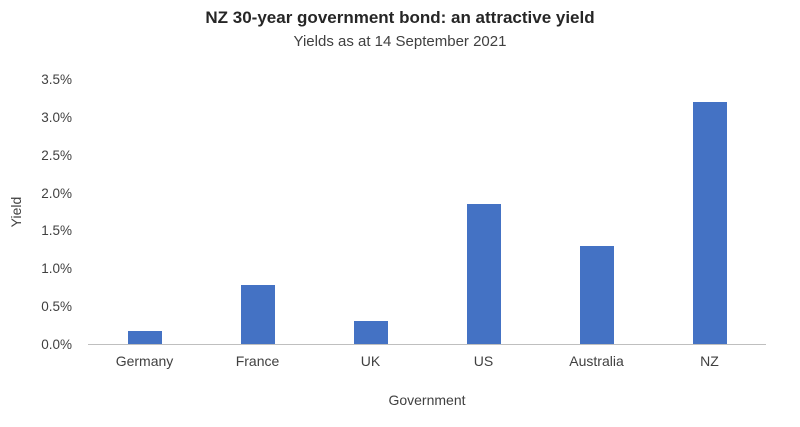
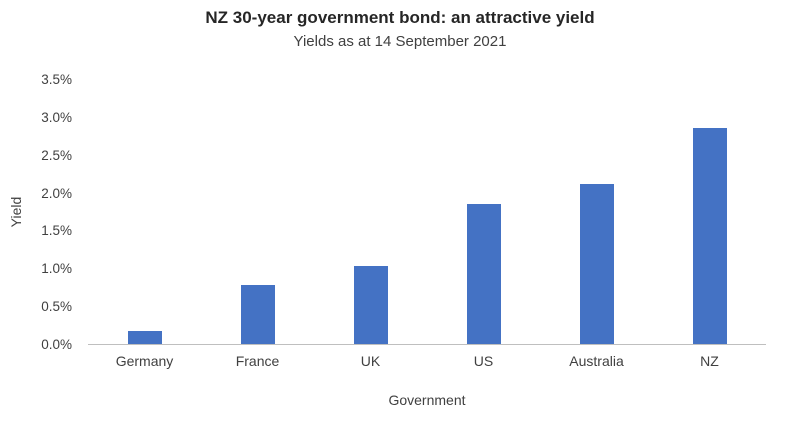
UK: 0.3% -> 1.0%
Australia: 1.3% -> 2.1%
NZ: 3.2% -> 2.9%
